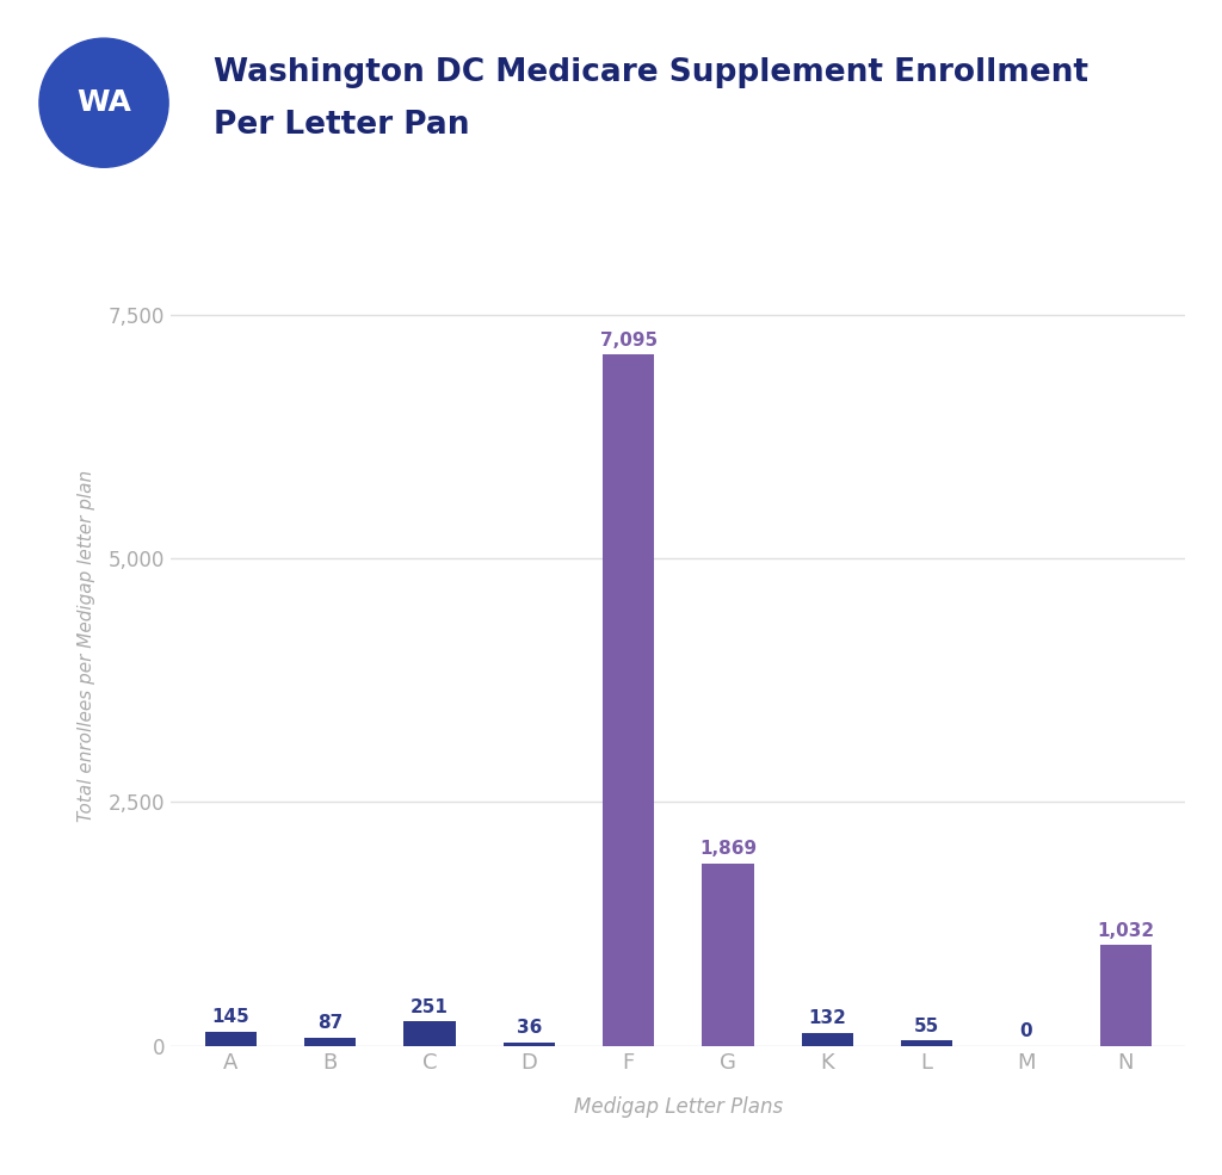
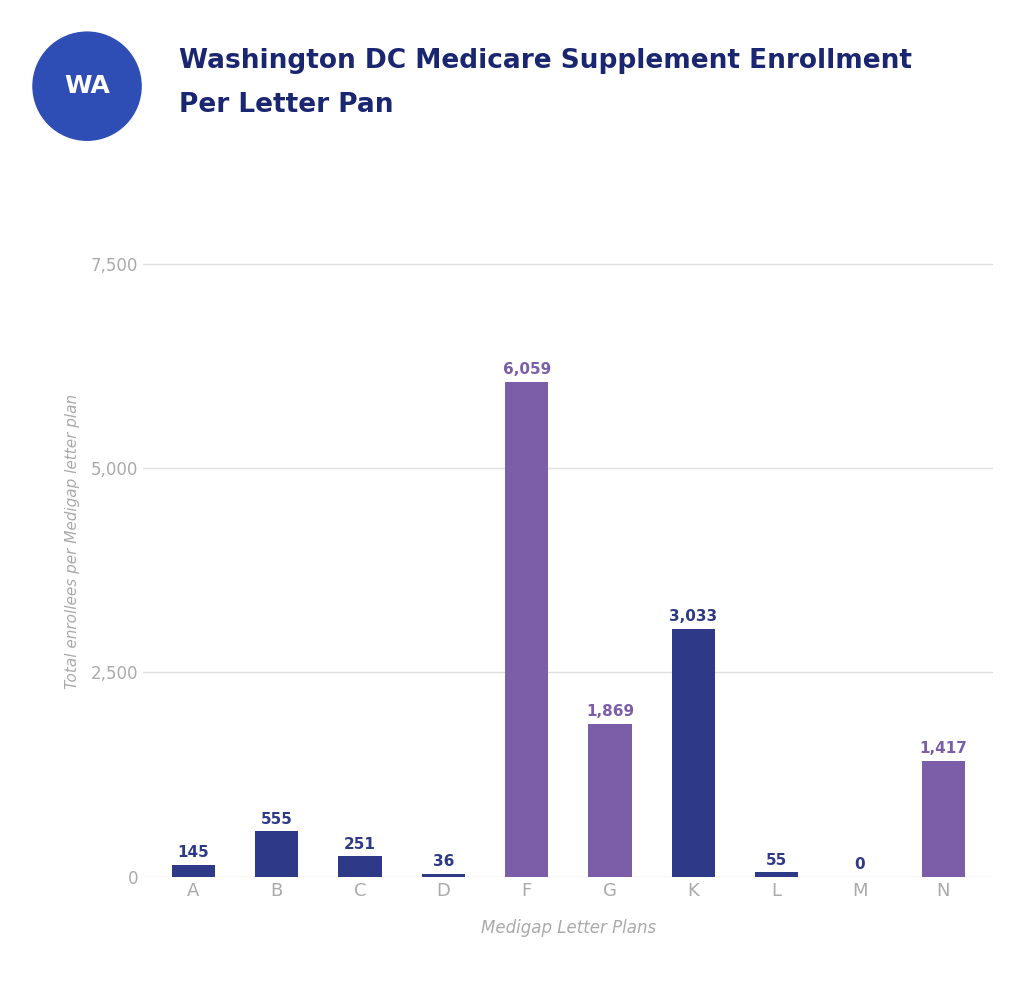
B: 87 -> 555
F: 7,095 -> 6,059
K: 132 -> 3,033
N: 1,032 -> 1,417
